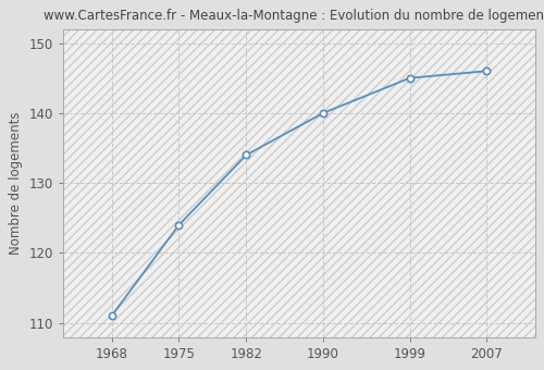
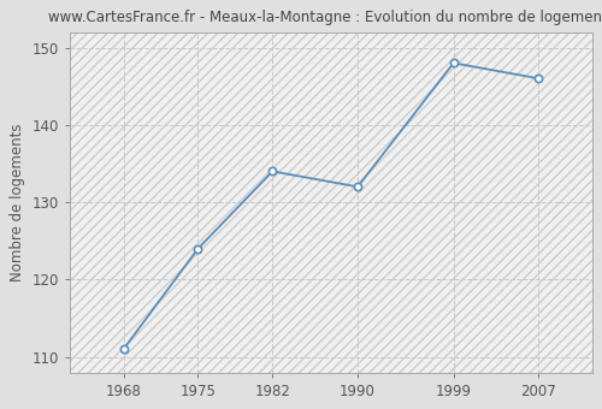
1990: 140 -> 132
1999: 145 -> 148
